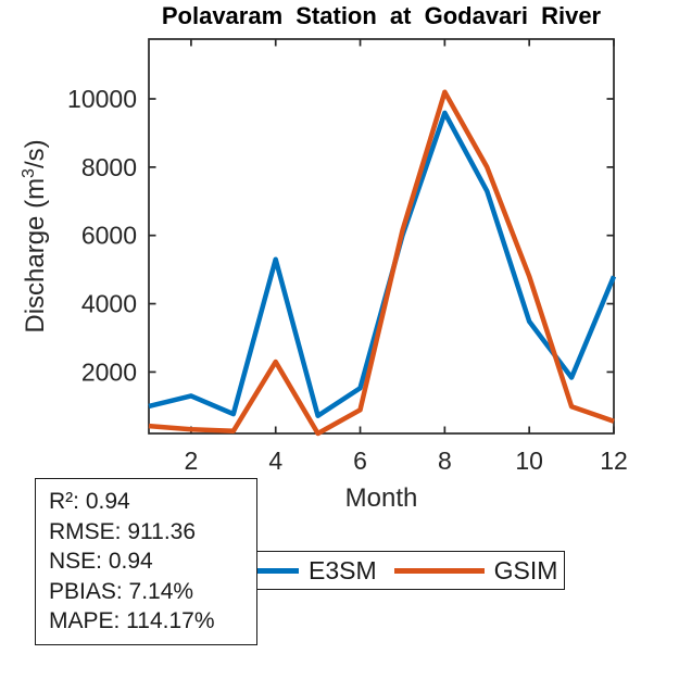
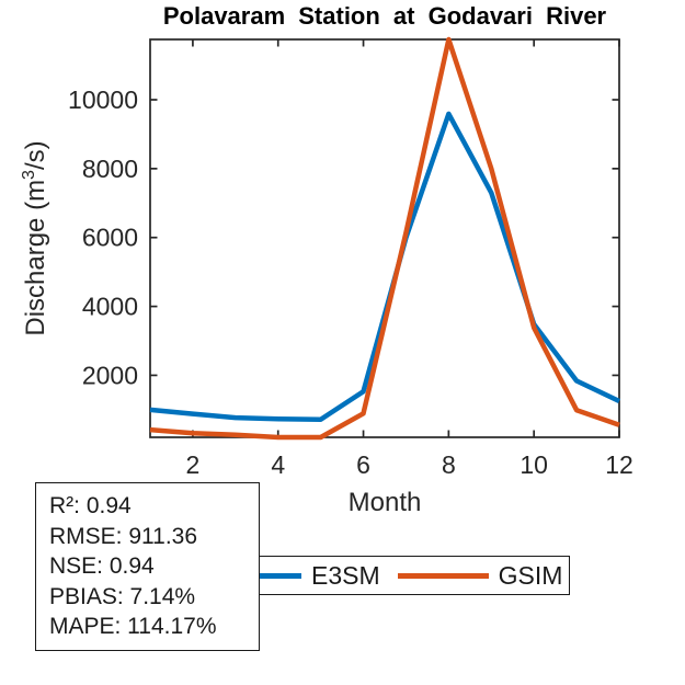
E3SM/2: 1300 -> 900
E3SM/4: 5300 -> 700
GSIM/4: 2300 -> 200
GSIM/8: 10200 -> 11800
GSIM/10: 4800 -> 3400
E3SM/12: 4800 -> 1200
